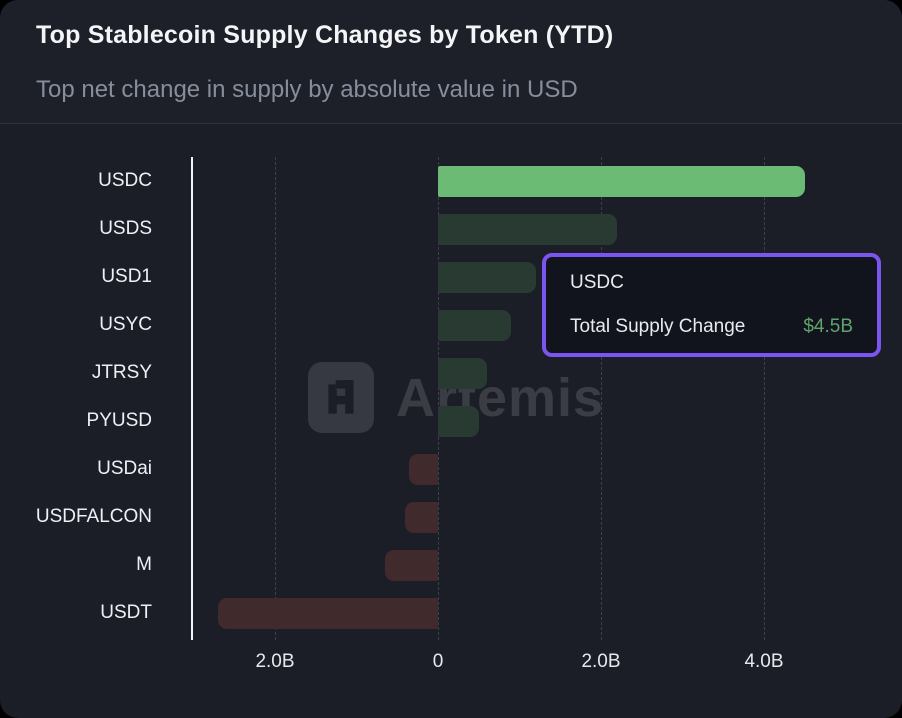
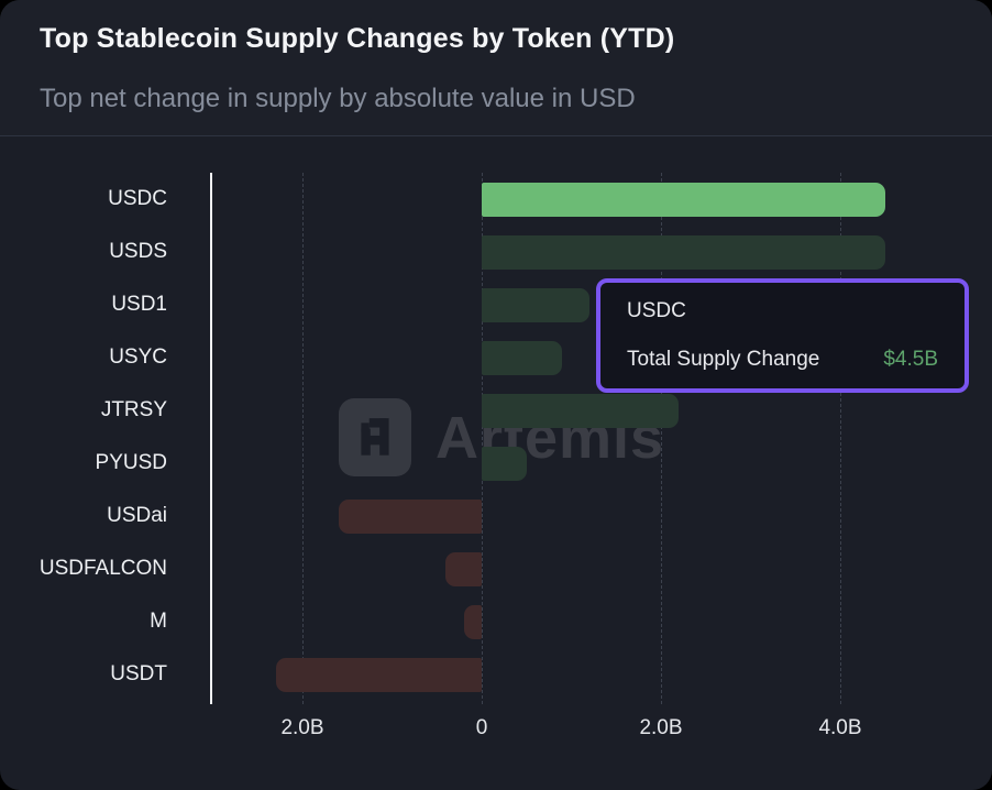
USDS: 2.2B -> 4.5B
JTRSY: 0.6B -> 2.2B
USDai: -0.3B -> -1.6B
M: -0.7B -> -0.2B
USDT: -2.7B -> -2.3B
